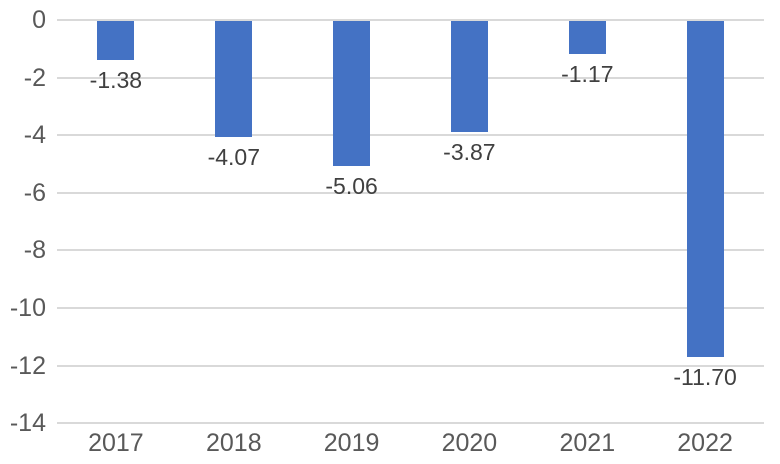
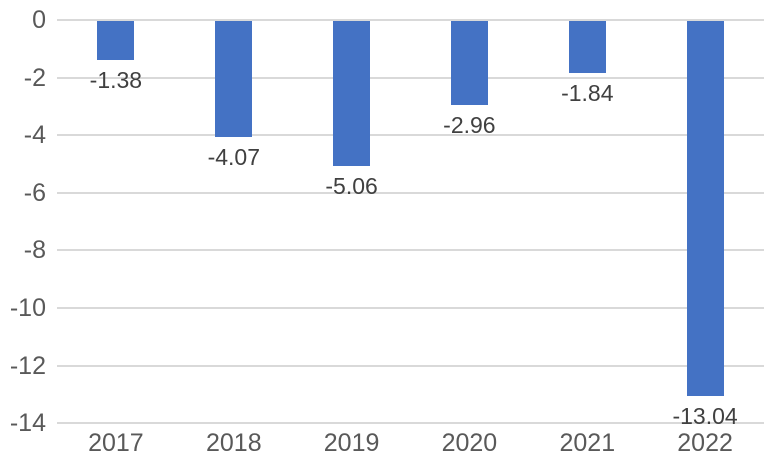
2020: -3.87 -> -2.96
2021: -1.17 -> -1.84
2022: -11.70 -> -13.04
